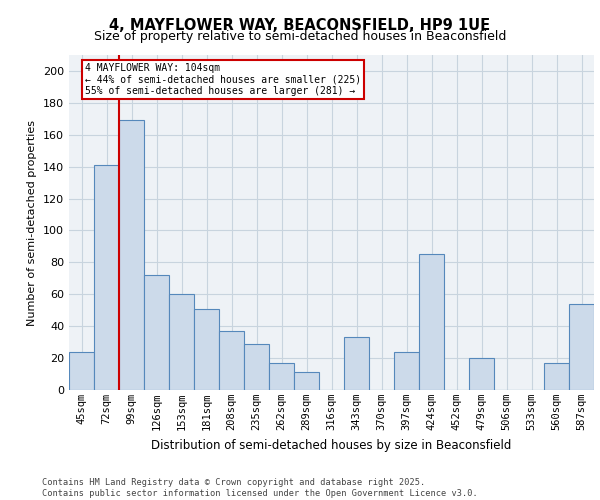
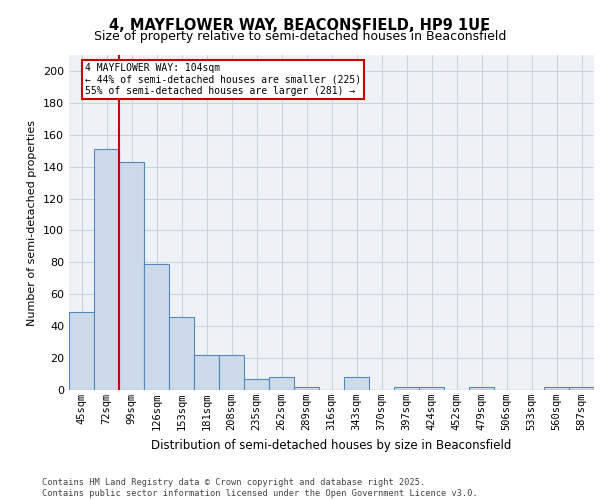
45sqm: 24 -> 49
72sqm: 141 -> 151
99sqm: 169 -> 143
126sqm: 72 -> 79
153sqm: 60 -> 46
181sqm: 51 -> 22
208sqm: 37 -> 22
235sqm: 29 -> 7
262sqm: 17 -> 8
289sqm: 11 -> 2
343sqm: 33 -> 8
397sqm: 24 -> 2
424sqm: 85 -> 2
479sqm: 20 -> 2
560sqm: 17 -> 2
587sqm: 54 -> 2
